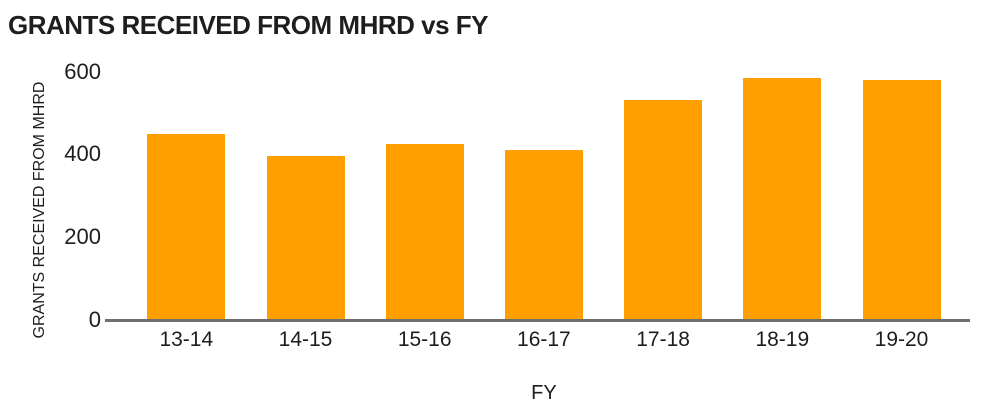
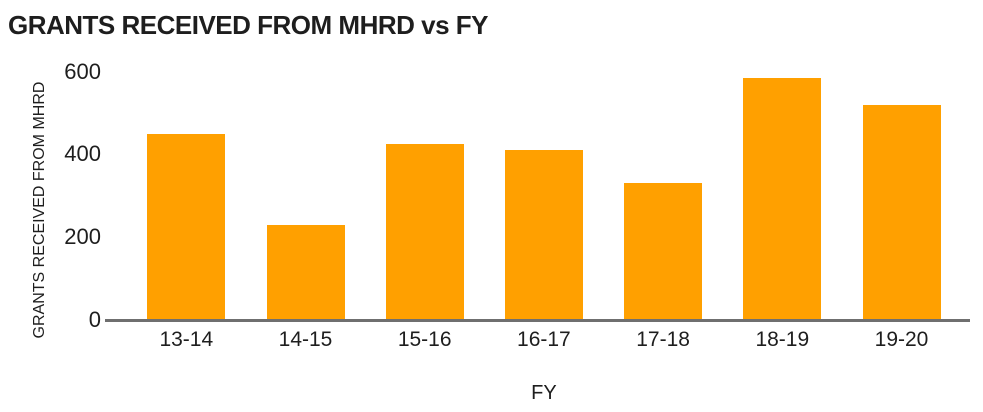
14-15: 400 -> 230
17-18: 530 -> 330
19-20: 580 -> 520
